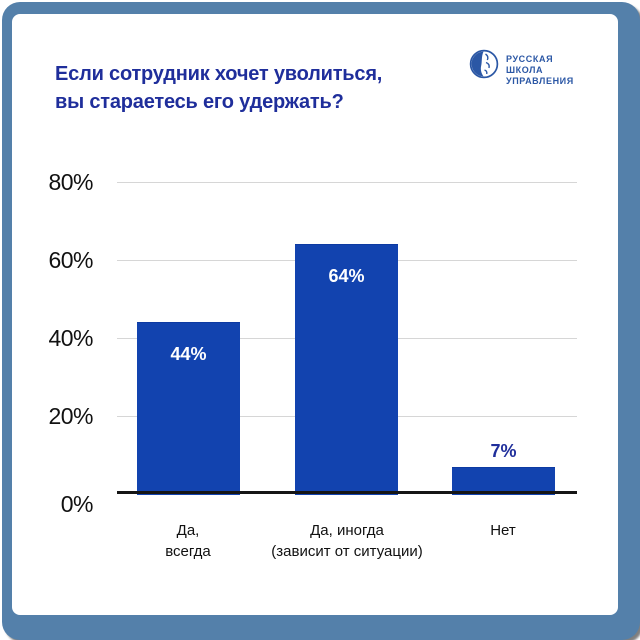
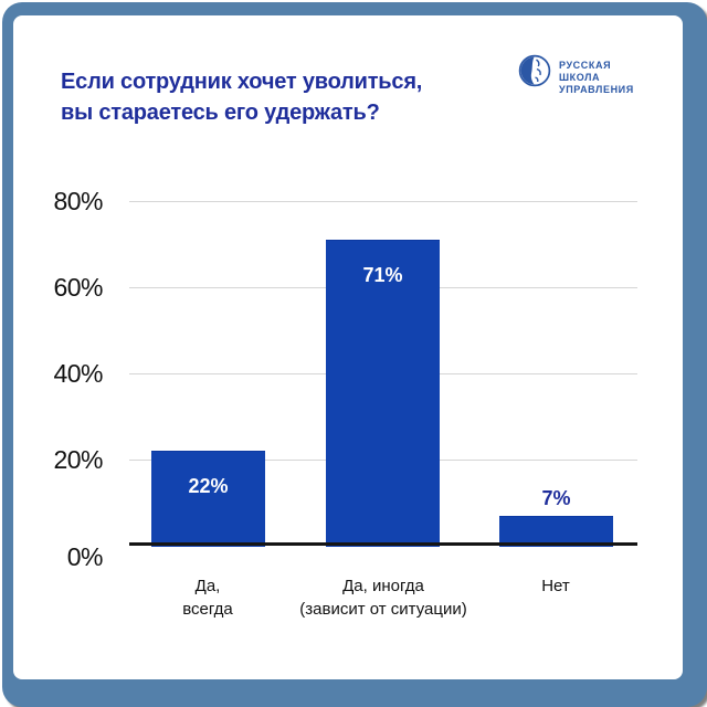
Да, всегда: 44% -> 22%
Да, иногда (зависит от ситуации): 64% -> 71%
